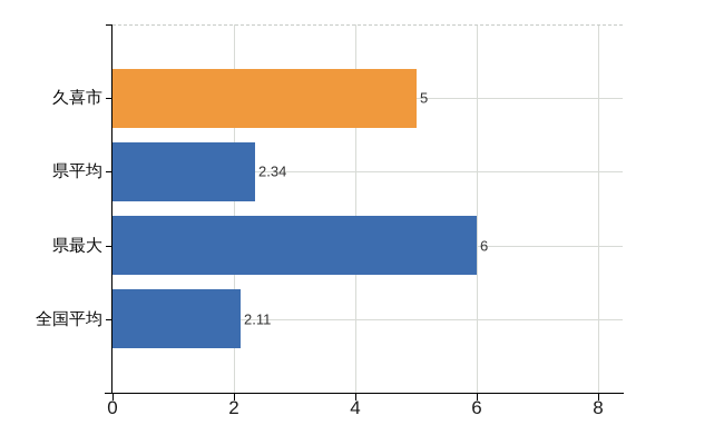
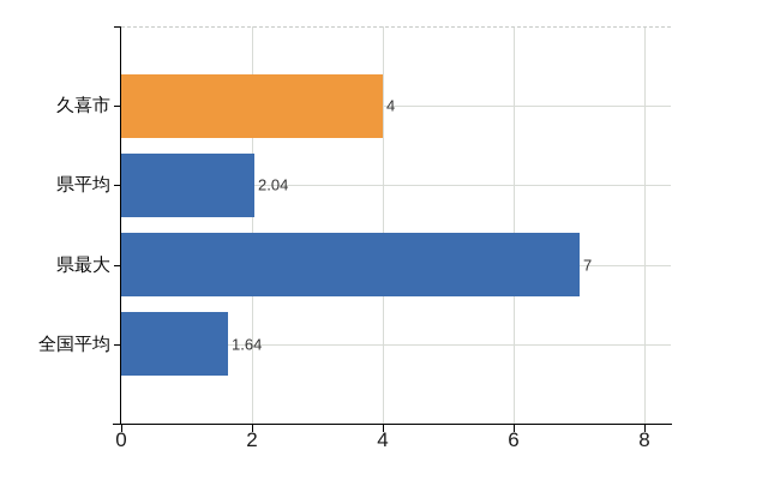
久喜市: 5 -> 4
県平均: 2.34 -> 2.04
県最大: 6 -> 7
全国平均: 2.11 -> 1.64
